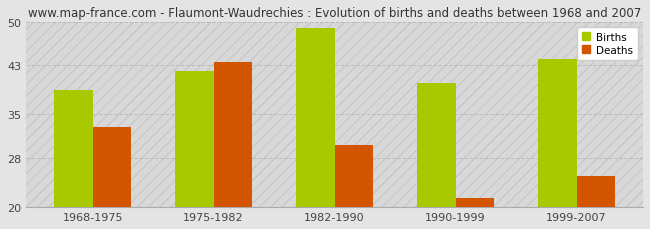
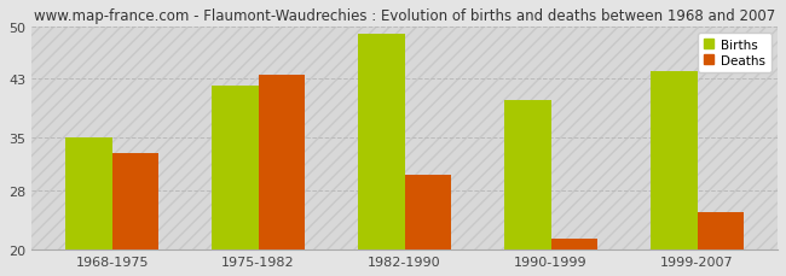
Births/1968-1975: 39 -> 35
